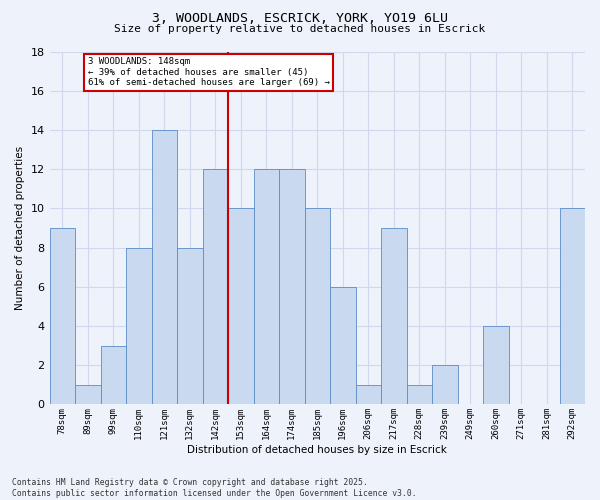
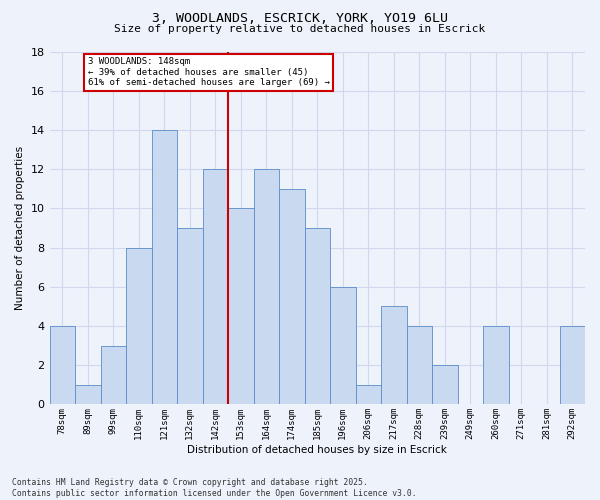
78sqm: 9 -> 4
132sqm: 8 -> 9
174sqm: 12 -> 11
185sqm: 10 -> 9
217sqm: 9 -> 5
228sqm: 1 -> 4
292sqm: 10 -> 4
